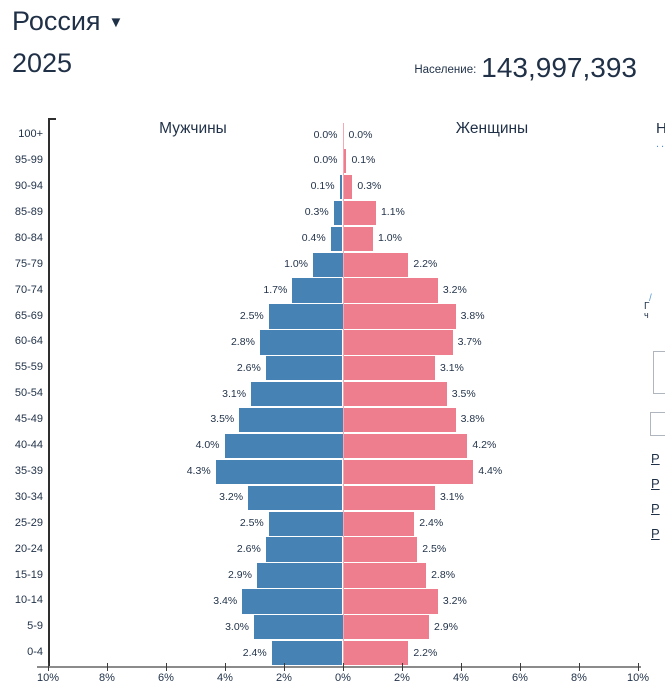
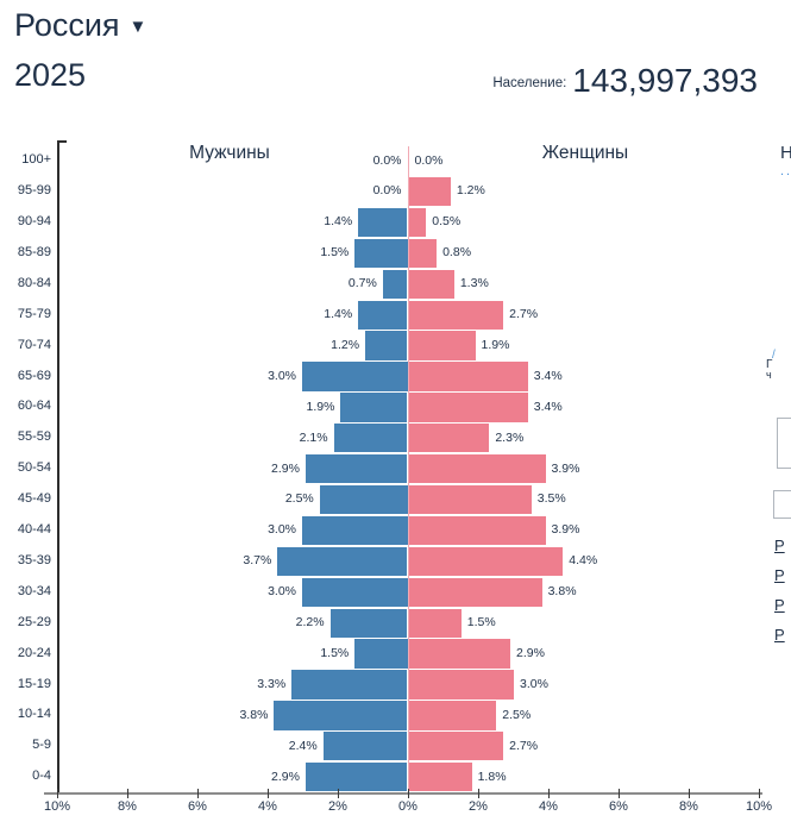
Женщины/95-99: 0.1% -> 1.2%
Мужчины/90-94: 0.1% -> 1.4%
Женщины/90-94: 0.3% -> 0.5%
Мужчины/85-89: 0.3% -> 1.5%
Женщины/85-89: 1.1% -> 0.8%
Мужчины/80-84: 0.4% -> 0.7%
Женщины/80-84: 1.0% -> 1.3%
Мужчины/75-79: 1.0% -> 1.4%
Женщины/75-79: 2.2% -> 2.7%
Мужчины/70-74: 1.7% -> 1.2%
Женщины/70-74: 3.2% -> 1.9%
Мужчины/65-69: 2.5% -> 3.0%
Женщины/65-69: 3.8% -> 3.4%
Мужчины/60-64: 2.8% -> 1.9%
Женщины/60-64: 3.7% -> 3.4%
Мужчины/55-59: 2.6% -> 2.1%
Женщины/55-59: 3.1% -> 2.3%
Мужчины/50-54: 3.1% -> 2.9%
Женщины/50-54: 3.5% -> 3.9%
Мужчины/45-49: 3.5% -> 2.5%
Женщины/45-49: 3.8% -> 3.5%
Мужчины/40-44: 4.0% -> 3.0%
Женщины/40-44: 4.2% -> 3.9%
Мужчины/35-39: 4.3% -> 3.7%
Мужчины/30-34: 3.2% -> 3.0%
Женщины/30-34: 3.1% -> 3.8%
Мужчины/25-29: 2.5% -> 2.2%
Женщины/25-29: 2.4% -> 1.5%
Мужчины/20-24: 2.6% -> 1.5%
Женщины/20-24: 2.5% -> 2.9%
Мужчины/15-19: 2.9% -> 3.3%
Женщины/15-19: 2.8% -> 3.0%
Мужчины/10-14: 3.4% -> 3.8%
Женщины/10-14: 3.2% -> 2.5%
Мужчины/5-9: 3.0% -> 2.4%
Женщины/5-9: 2.9% -> 2.7%
Мужчины/0-4: 2.4% -> 2.9%
Женщины/0-4: 2.2% -> 1.8%
